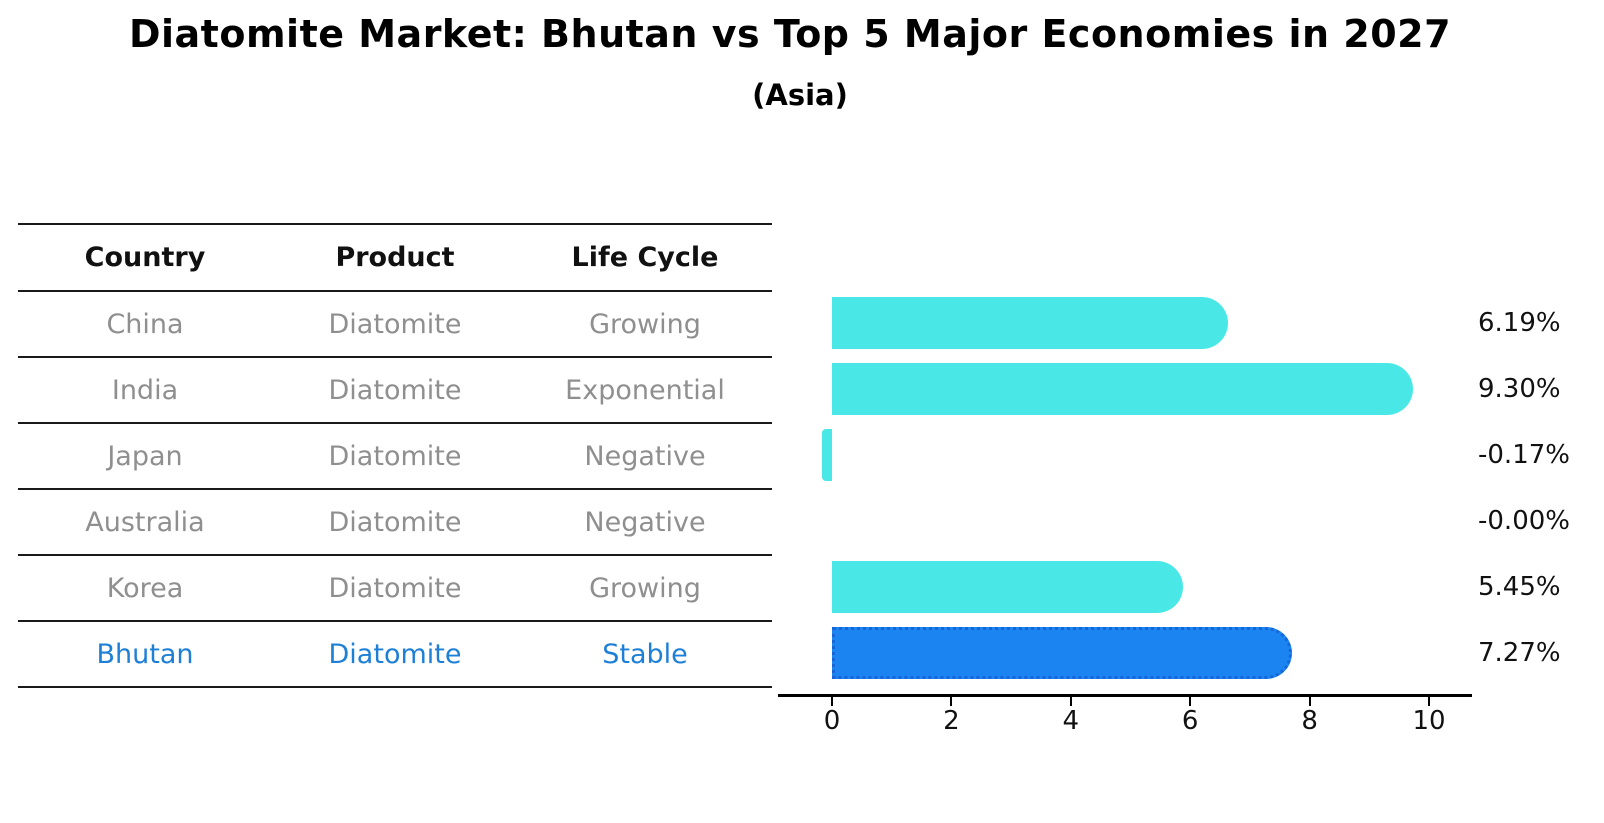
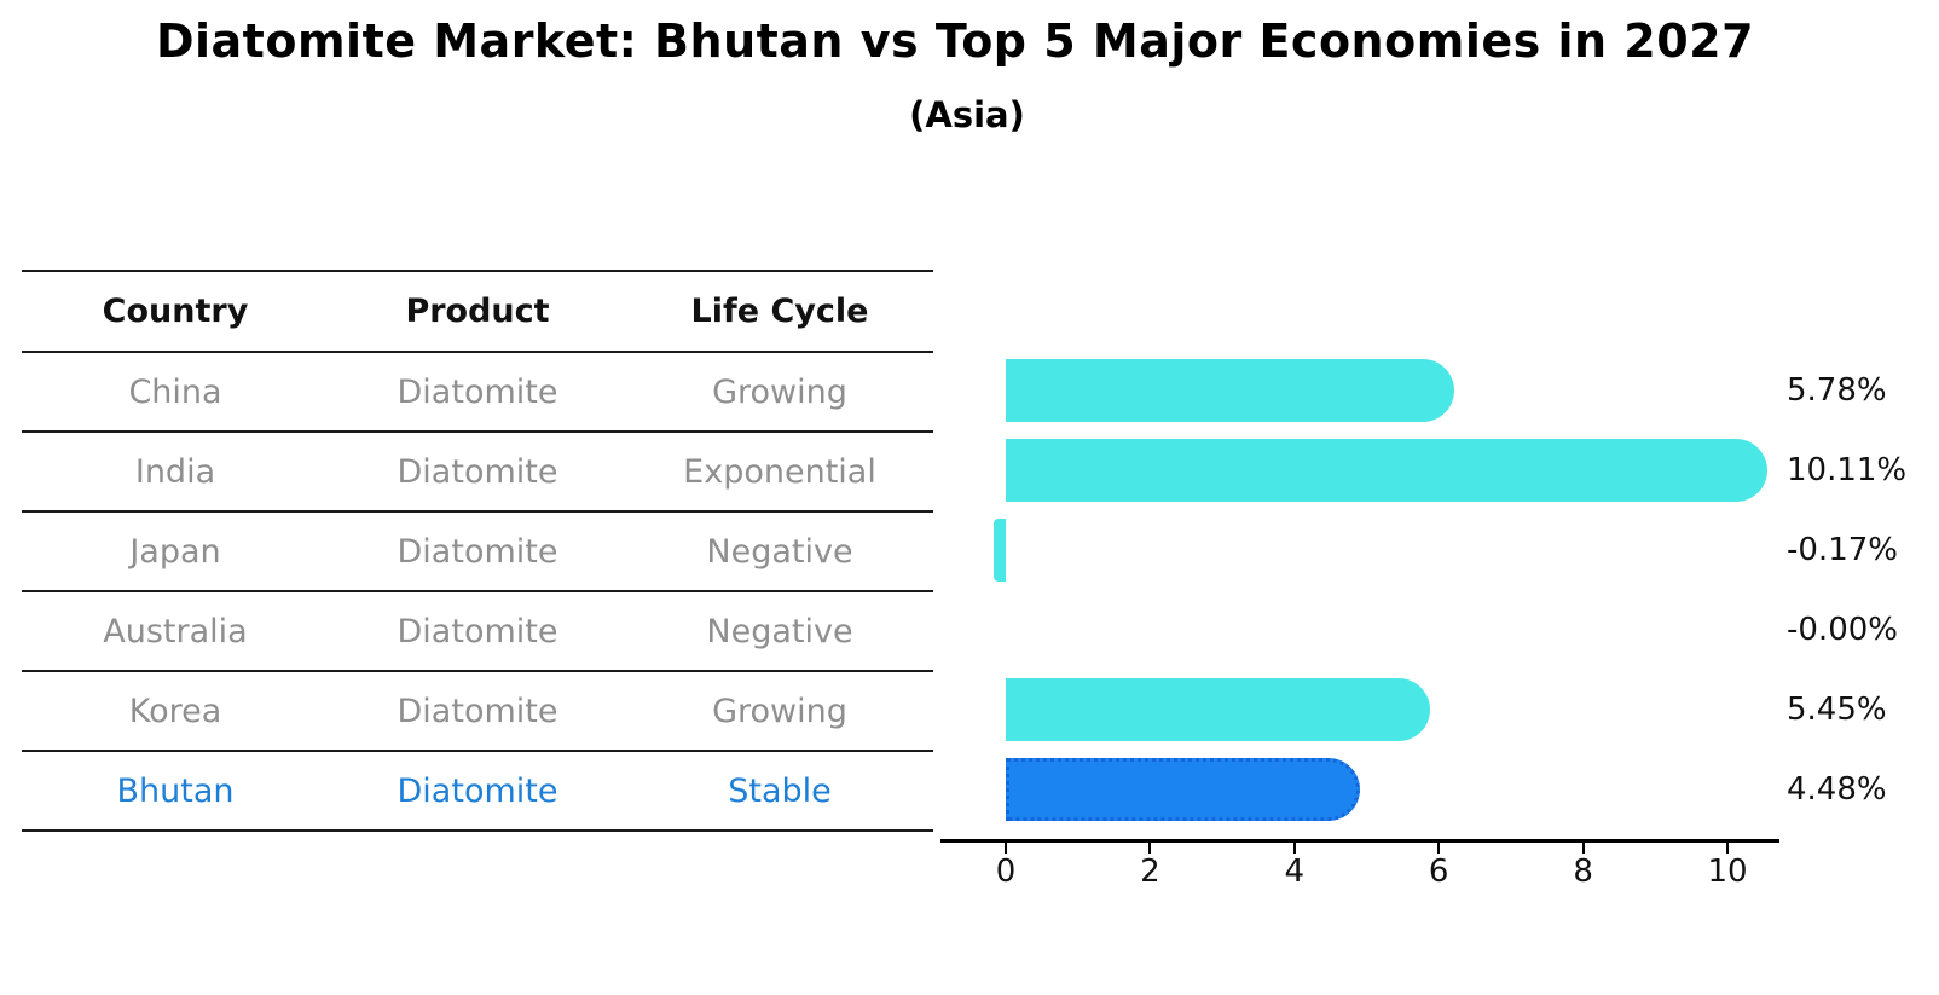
China: 6.19% -> 5.78%
India: 9.30% -> 10.11%
Bhutan: 7.27% -> 4.48%
